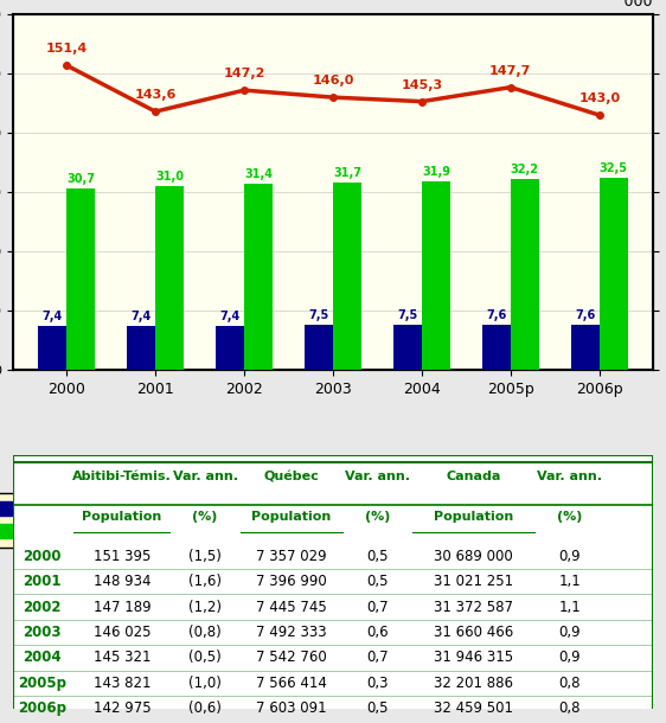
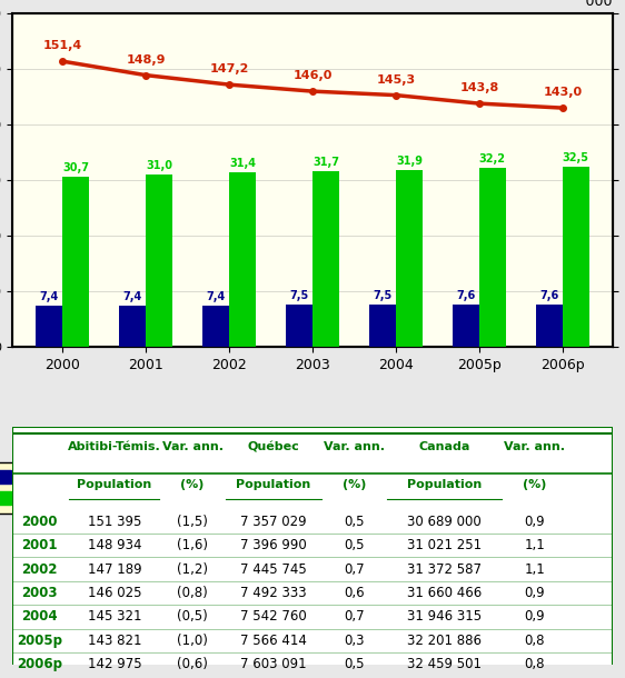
Abitibi-Témiscamingue (droite)/2001: 143,6 -> 148,9
Abitibi-Témiscamingue (droite)/2005p: 147,7 -> 143,8
